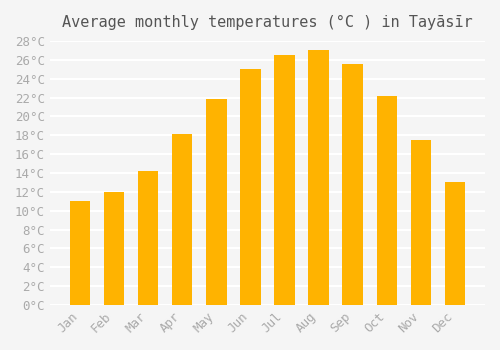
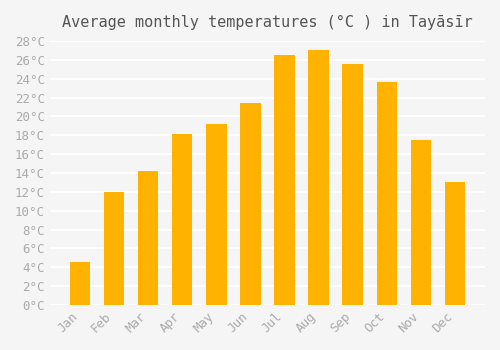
Jan: 11.0°C -> 4.6°C
May: 21.8°C -> 19.2°C
Jun: 25.0°C -> 21.4°C
Oct: 22.2°C -> 23.6°C
